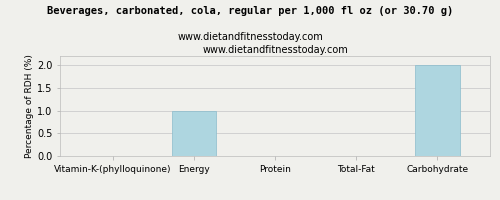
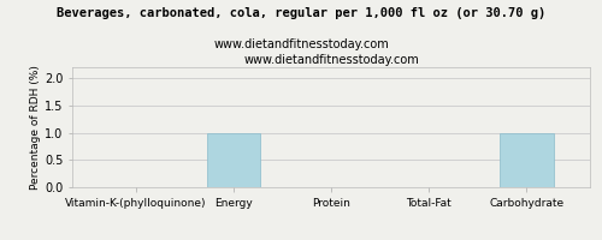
Carbohydrate: 2 -> 1
